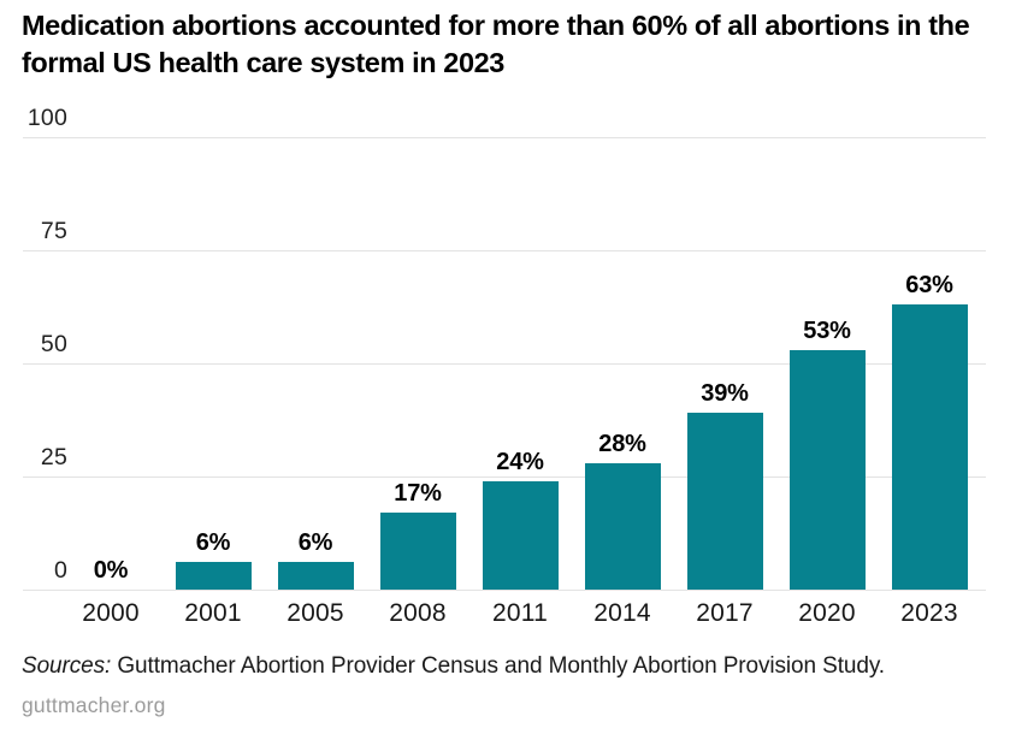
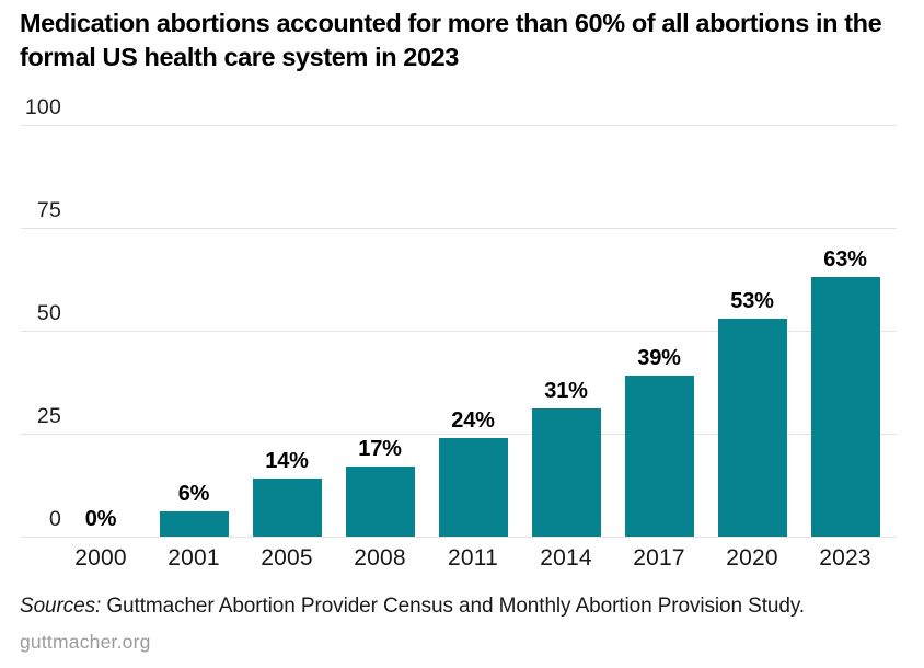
2005: 6% -> 14%
2014: 28% -> 31%
